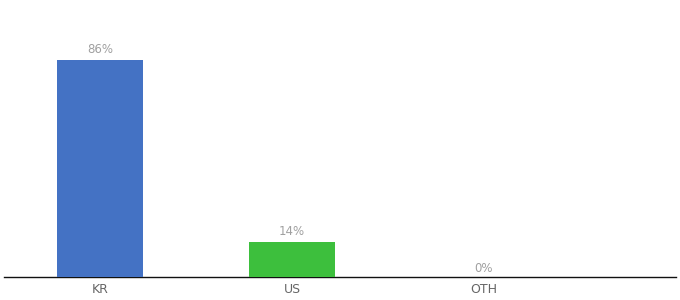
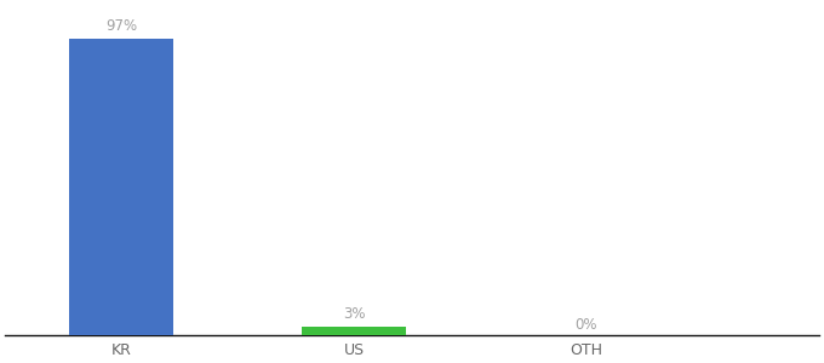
KR: 86% -> 97%
US: 14% -> 3%
